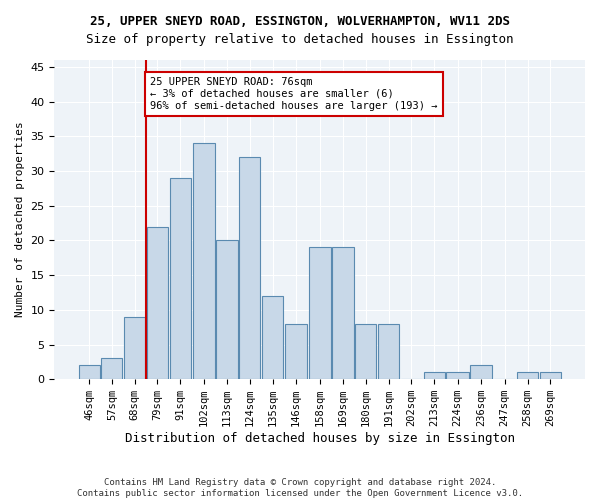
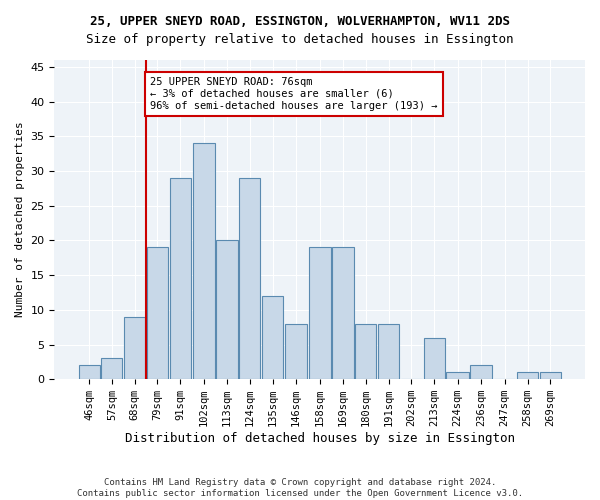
79sqm: 22 -> 19
124sqm: 32 -> 29
213sqm: 1 -> 6
